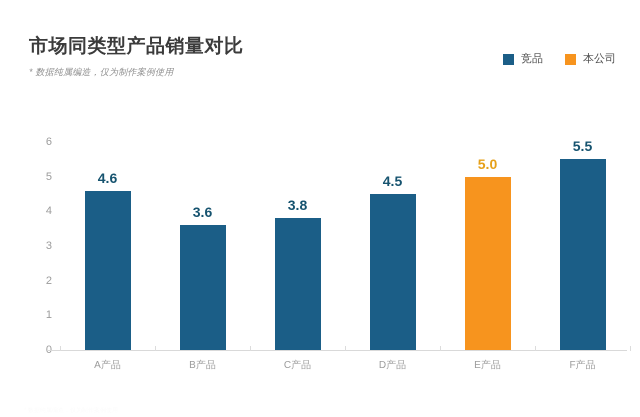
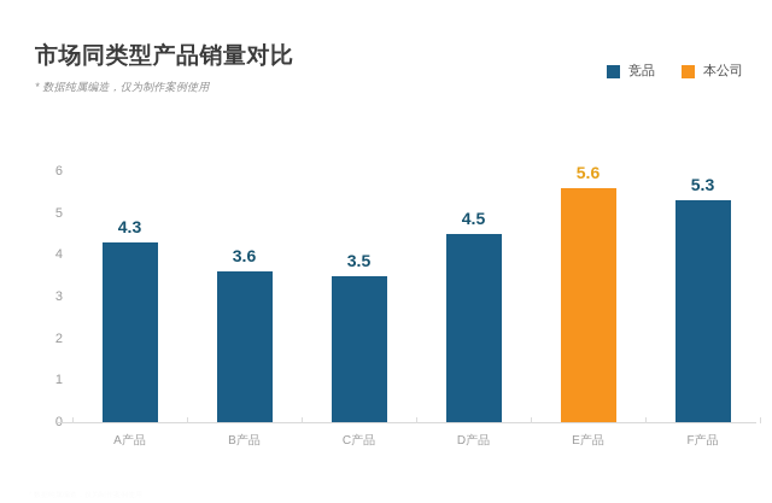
A产品: 4.6 -> 4.3
C产品: 3.8 -> 3.5
E产品: 5.0 -> 5.6
F产品: 5.5 -> 5.3
